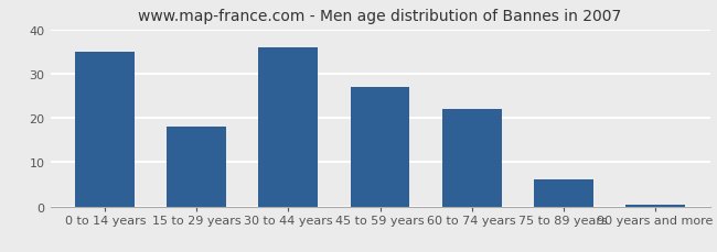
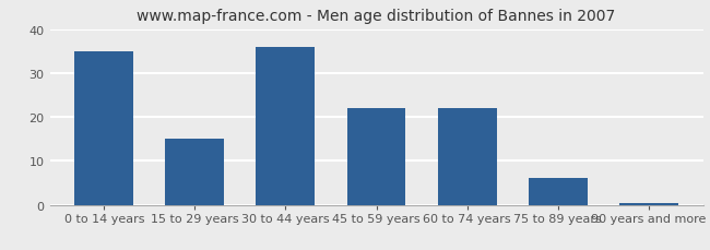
15 to 29 years: 18.0 -> 15.0
45 to 59 years: 27.0 -> 22.0
